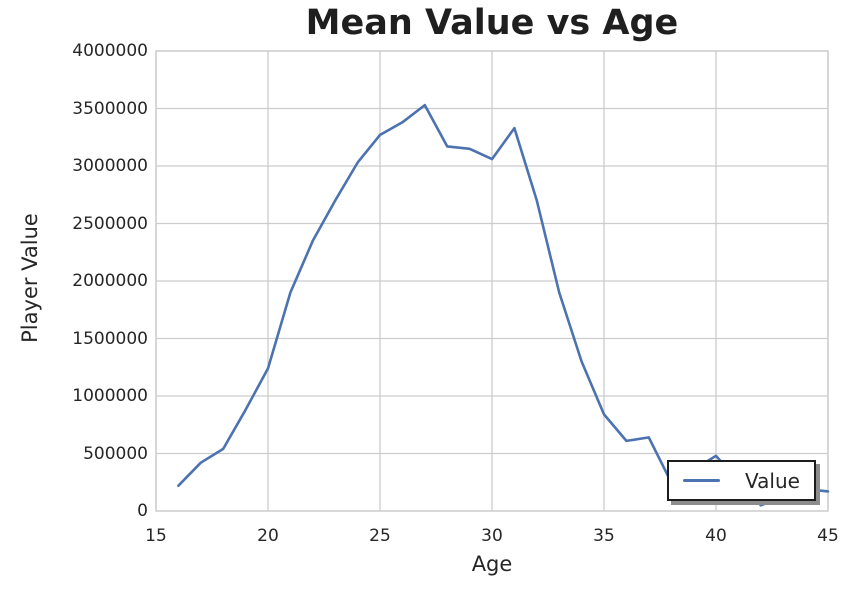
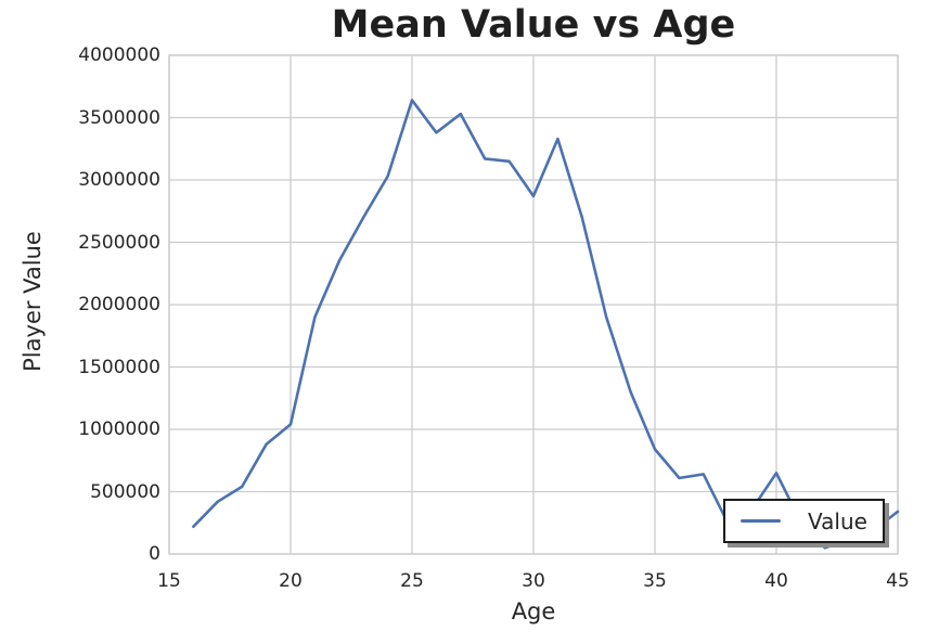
20: 1240000 -> 1040000
25: 3270000 -> 3640000
30: 3060000 -> 2870000
40: 480000 -> 650000
45: 170000 -> 340000
